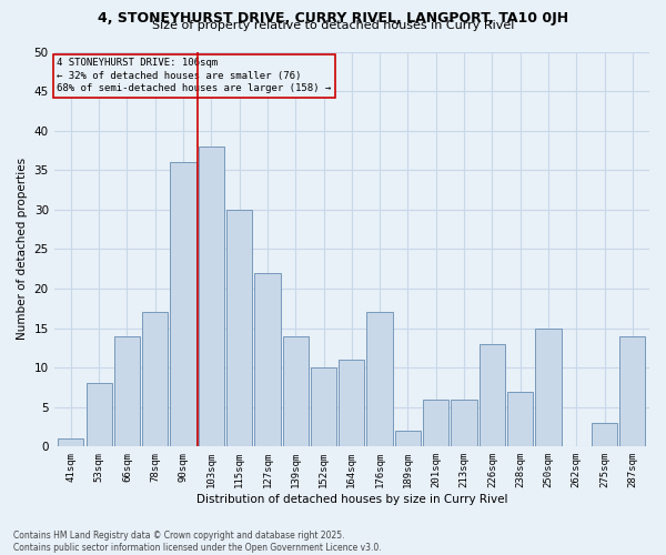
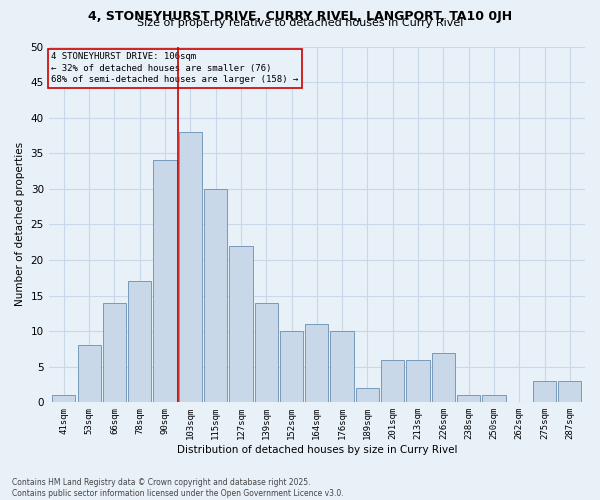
90sqm: 36 -> 34
176sqm: 17 -> 10
226sqm: 13 -> 7
238sqm: 7 -> 1
250sqm: 15 -> 1
287sqm: 14 -> 3
